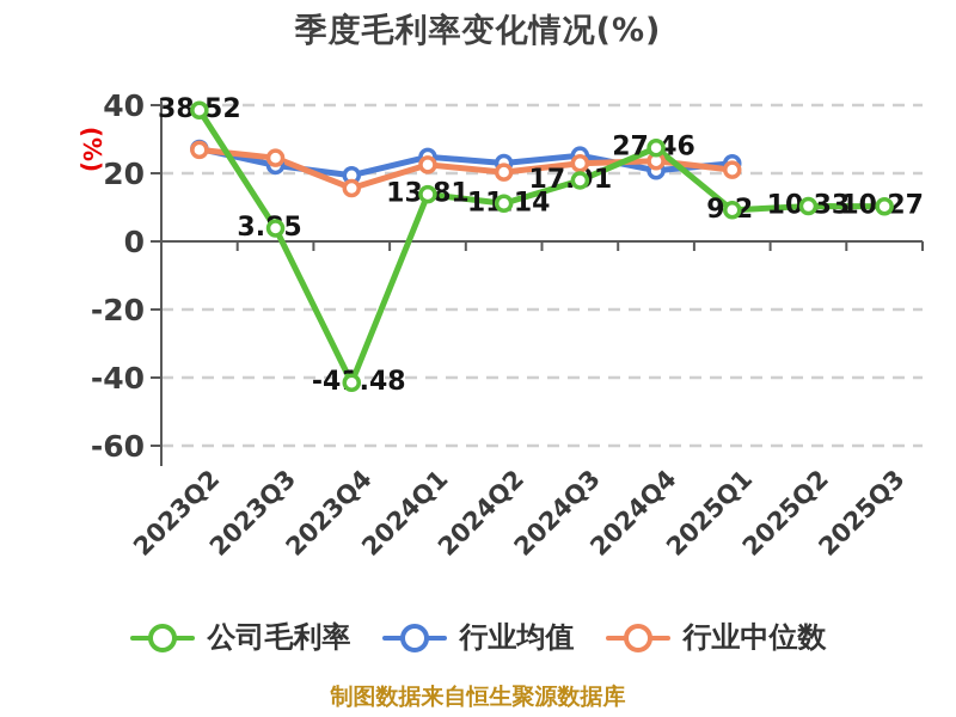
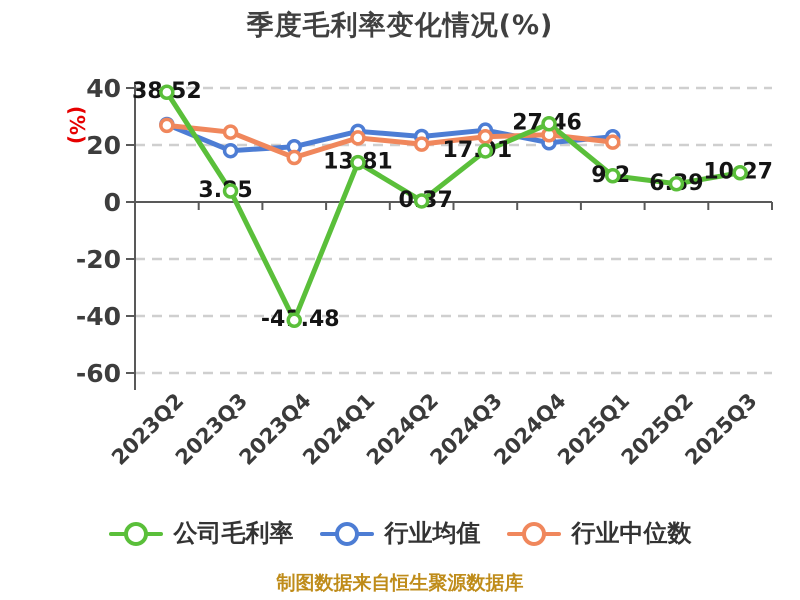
行业均值/2023Q3: 22 -> 18
公司毛利率/2024Q2: 11.14 -> 0.37
公司毛利率/2025Q2: 10.33 -> 6.39
